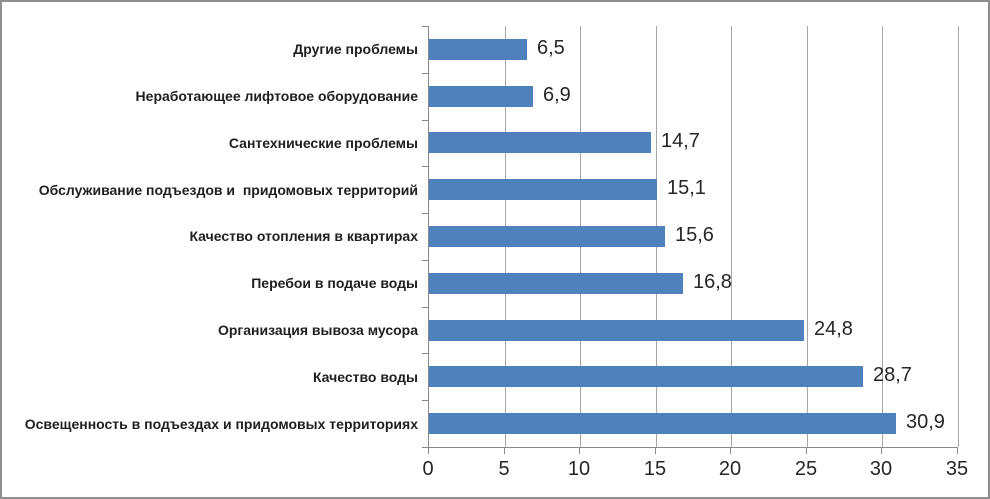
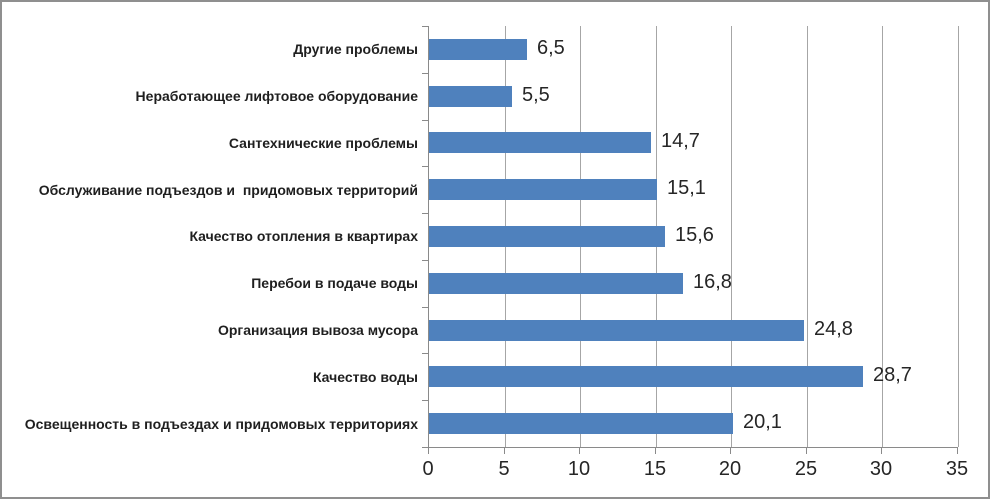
Неработающее лифтовое оборудование: 6,9 -> 5,5
Освещенность в подъездах и придомовых территориях: 30,9 -> 20,1
